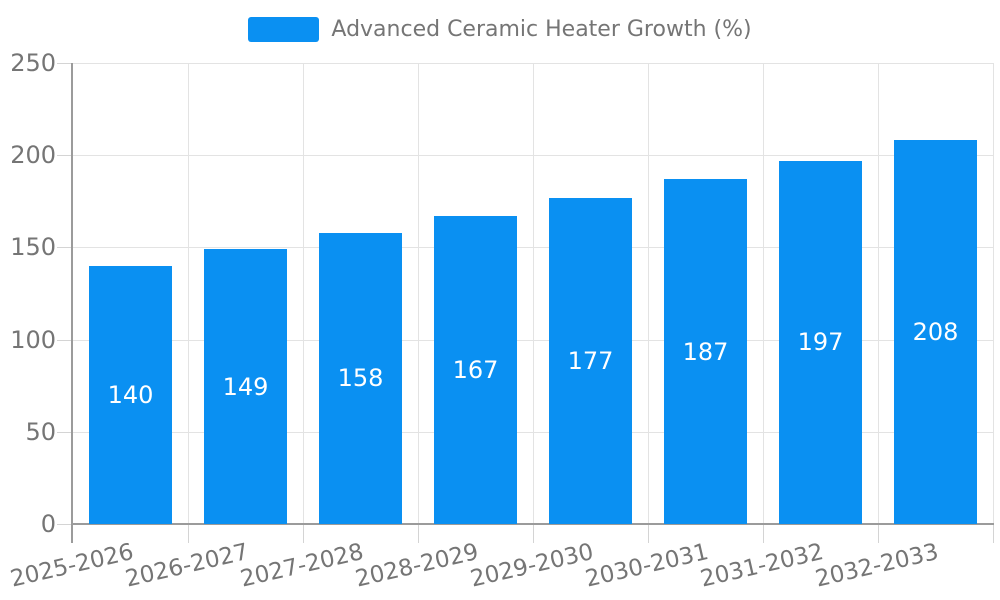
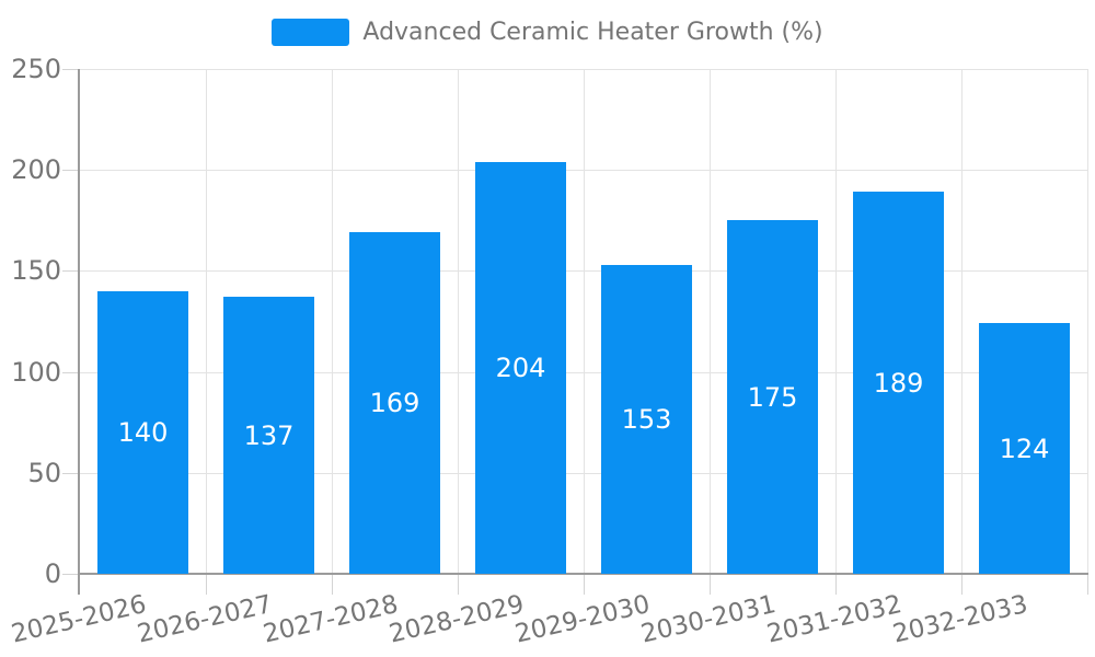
2026-2027: 149 -> 137
2027-2028: 158 -> 169
2028-2029: 167 -> 204
2029-2030: 177 -> 153
2030-2031: 187 -> 175
2031-2032: 197 -> 189
2032-2033: 208 -> 124
